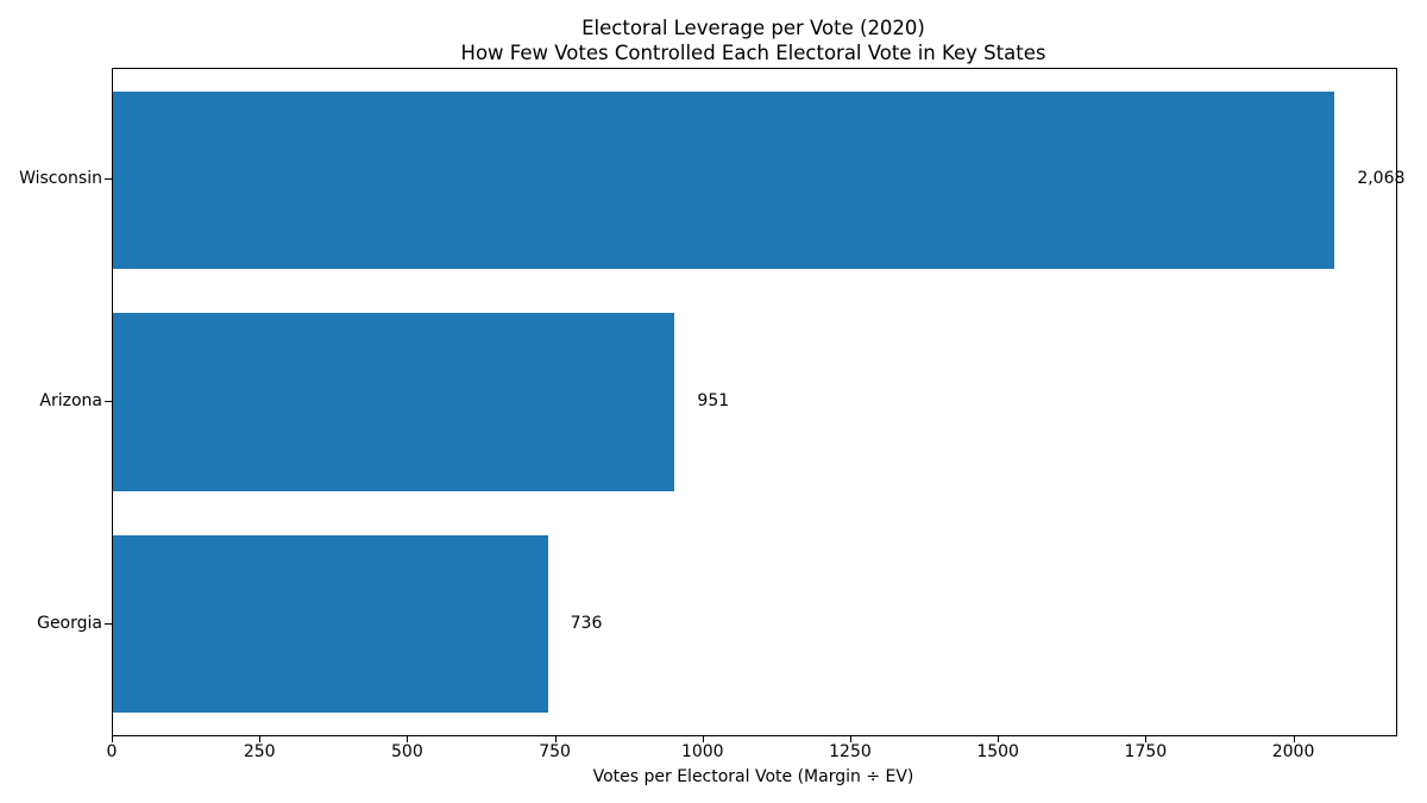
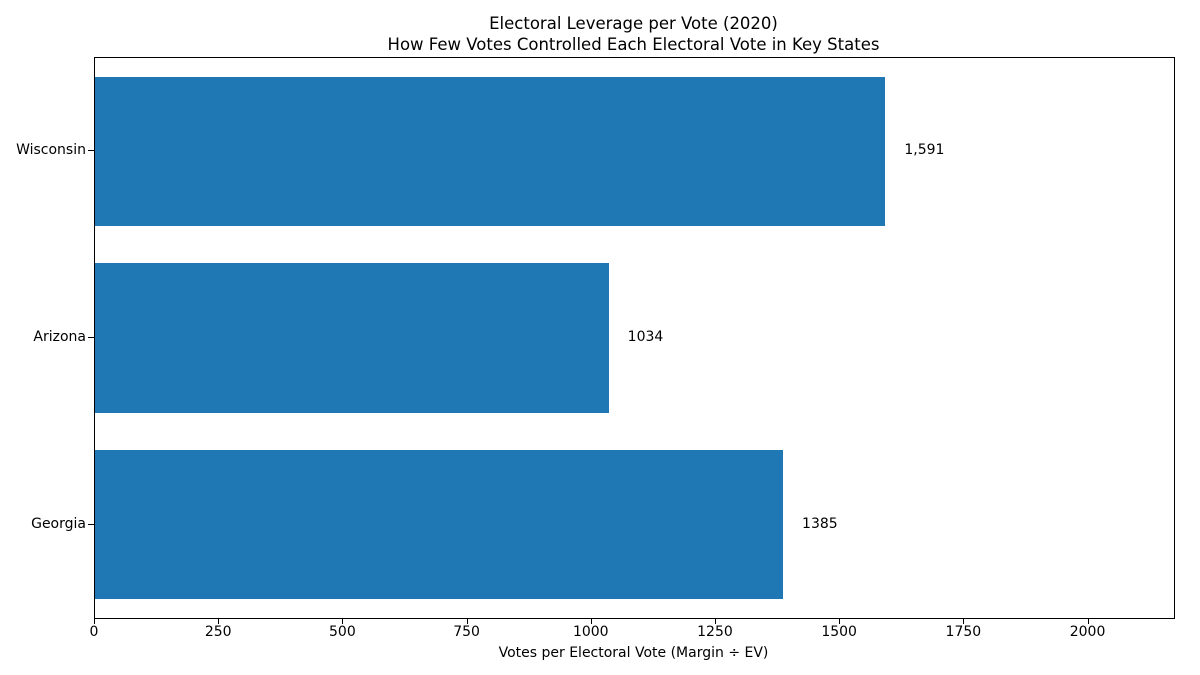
Wisconsin: 2,068 -> 1,591
Arizona: 951 -> 1034
Georgia: 736 -> 1385
